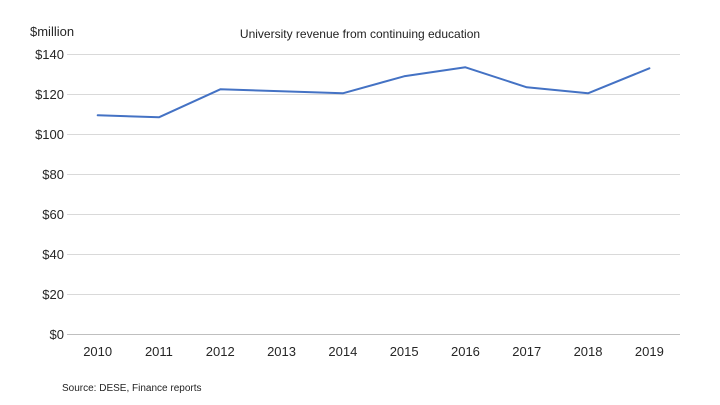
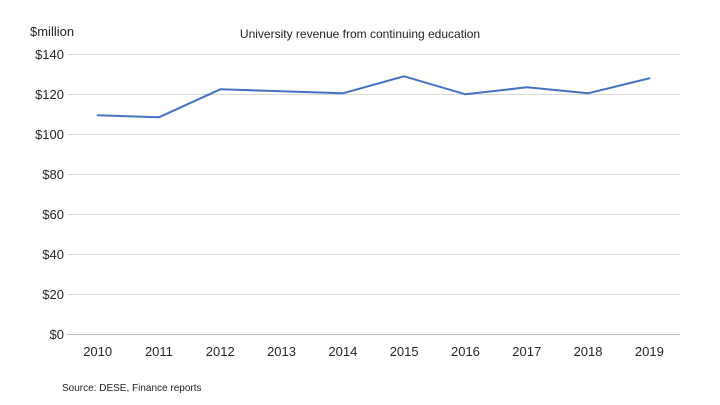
2016: $134 -> $120
2019: $133 -> $128
